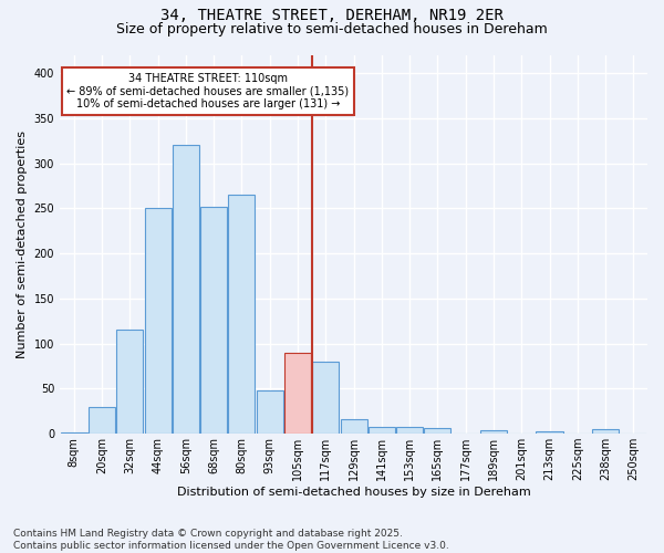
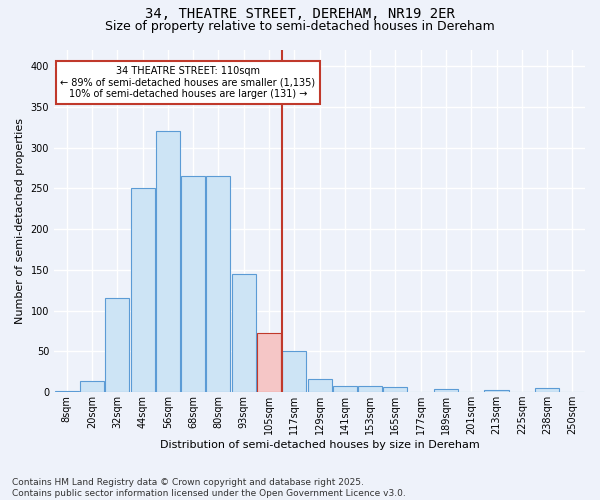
20sqm: 30 -> 14
68sqm: 252 -> 265
93sqm: 48 -> 145
105sqm: 90 -> 73
117sqm: 80 -> 50
